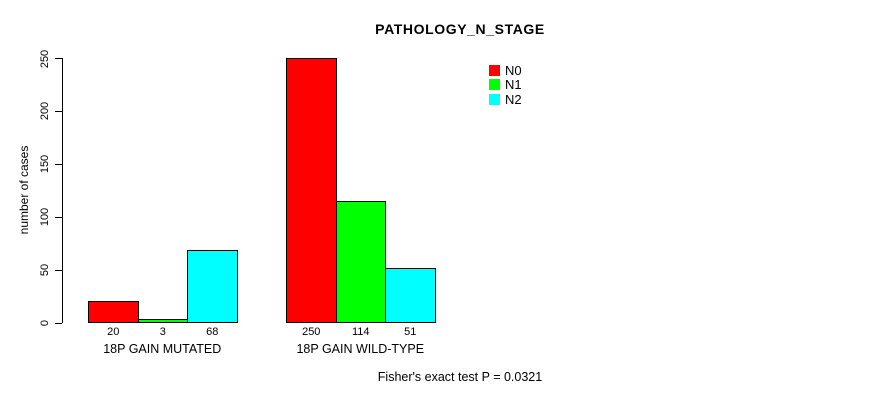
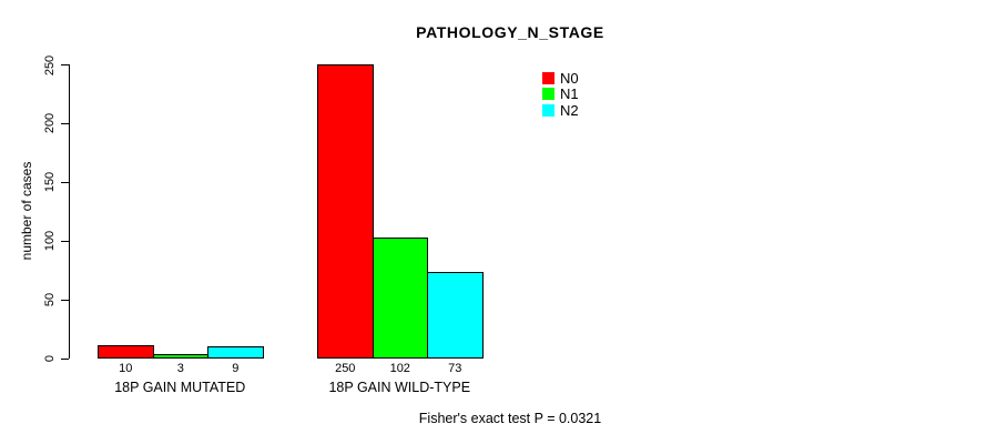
N0/18P GAIN MUTATED: 20 -> 10
N2/18P GAIN MUTATED: 68 -> 9
N1/18P GAIN WILD-TYPE: 114 -> 102
N2/18P GAIN WILD-TYPE: 51 -> 73
